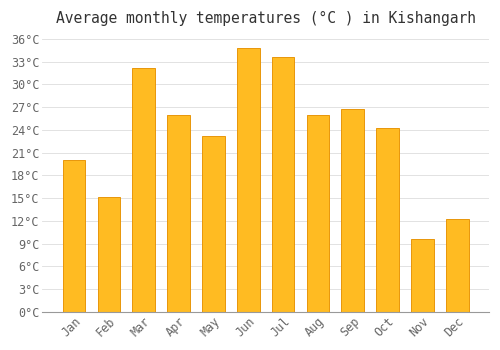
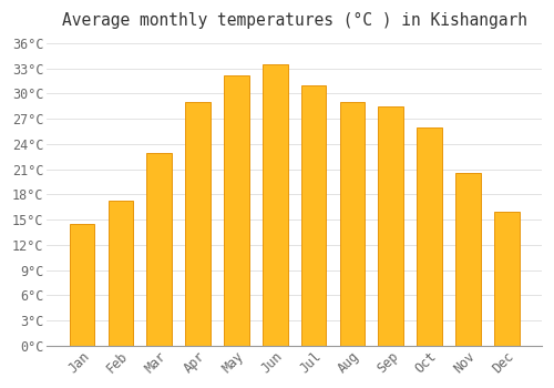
Jan: 20.0°C -> 14.5°C
Feb: 15.2°C -> 17.2°C
Mar: 32.2°C -> 23.0°C
Apr: 26.0°C -> 29.0°C
May: 23.2°C -> 32.2°C
Jun: 34.8°C -> 33.5°C
Jul: 33.6°C -> 31.0°C
Aug: 26.0°C -> 29.0°C
Sep: 26.8°C -> 28.5°C
Oct: 24.2°C -> 26.0°C
Nov: 9.6°C -> 20.5°C
Dec: 12.2°C -> 16.0°C
